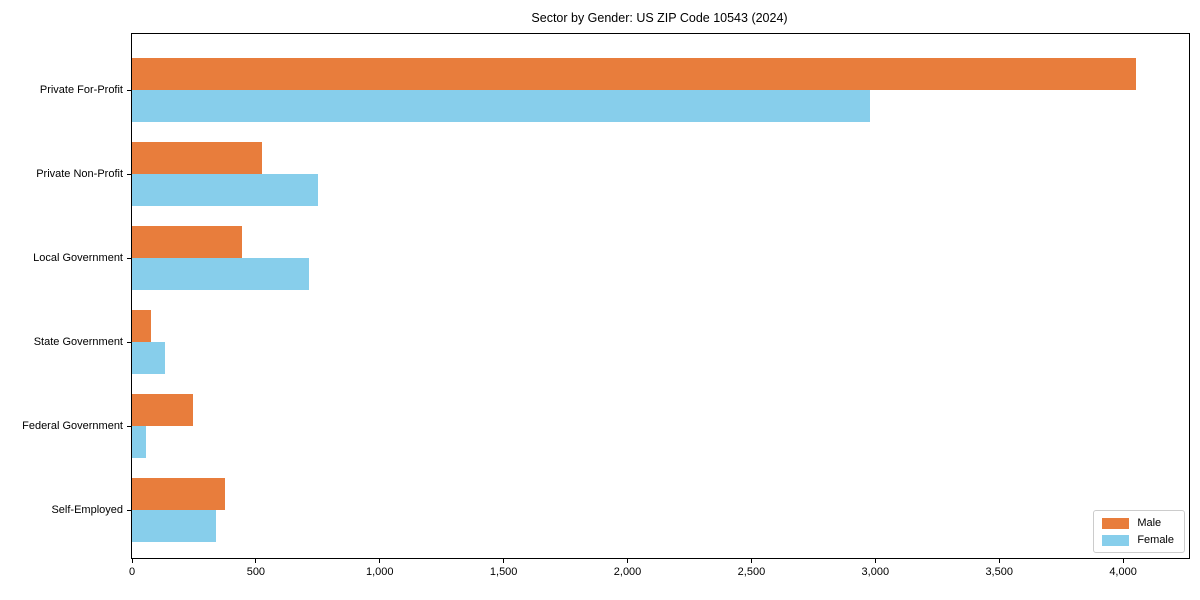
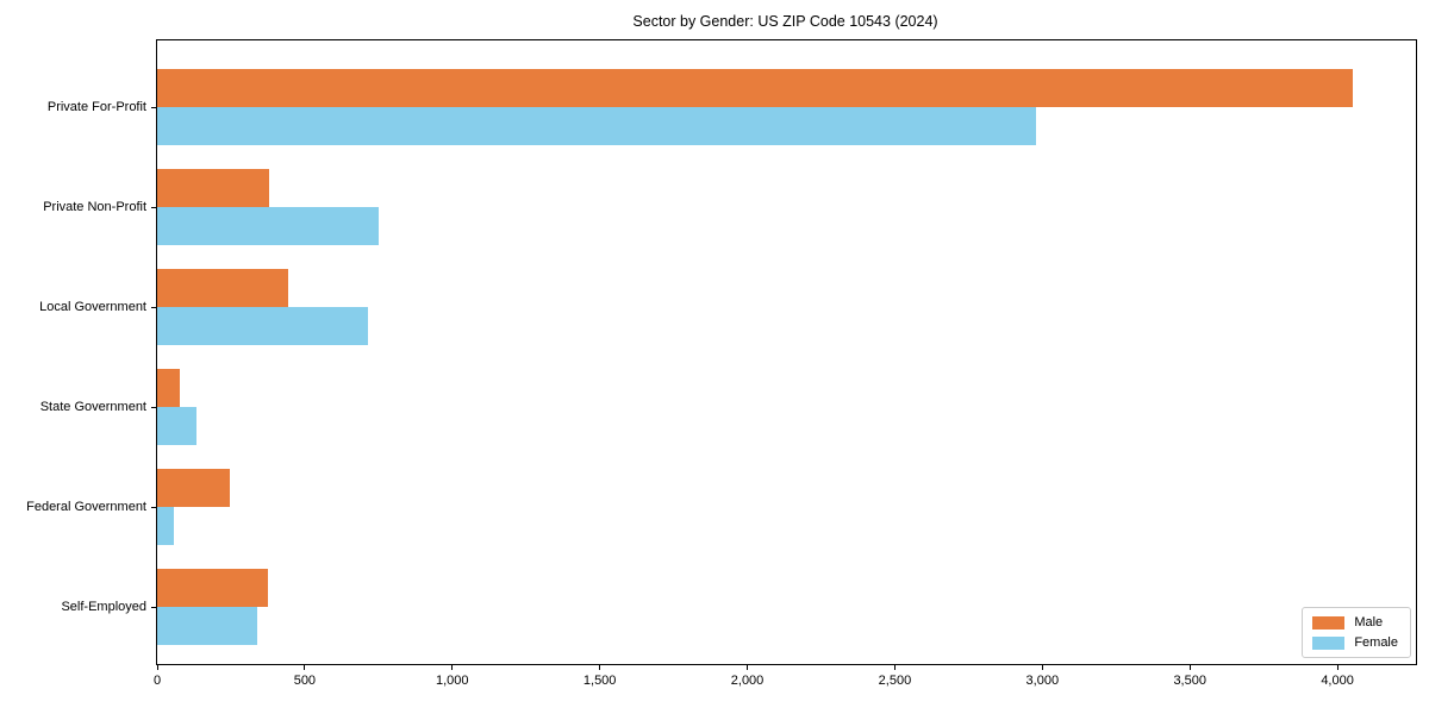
Male/Private Non-Profit: 520 -> 380
